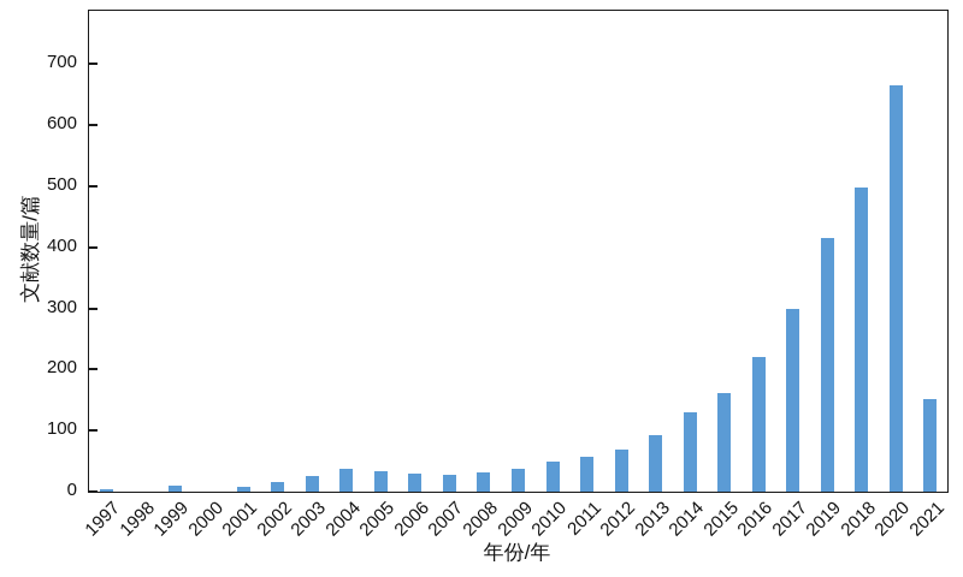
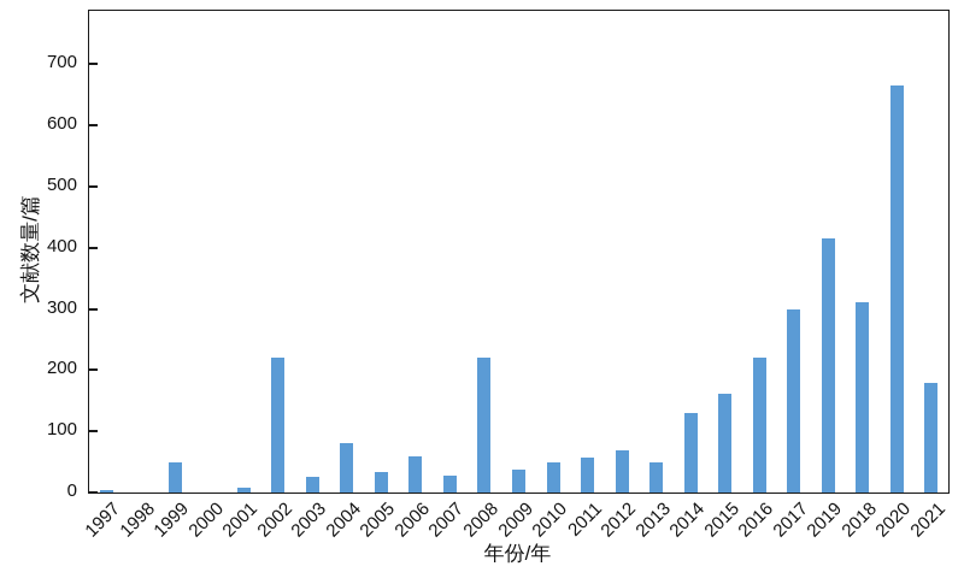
1999: 10 -> 50
2002: 20 -> 220
2004: 40 -> 80
2006: 30 -> 60
2008: 30 -> 220
2013: 90 -> 50
2018: 500 -> 310
2021: 150 -> 180
